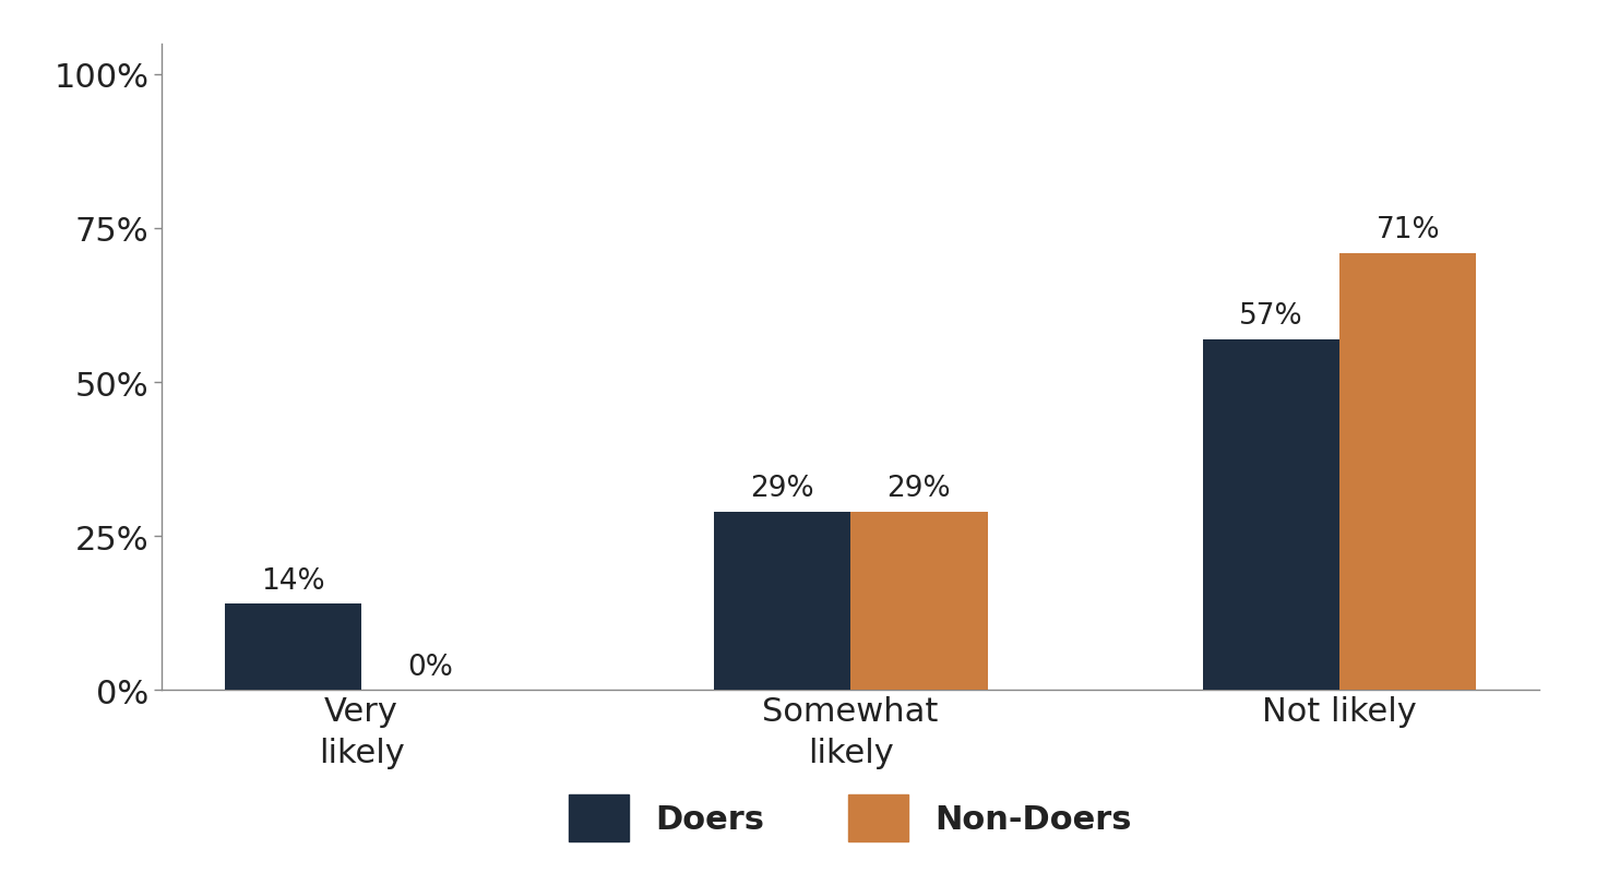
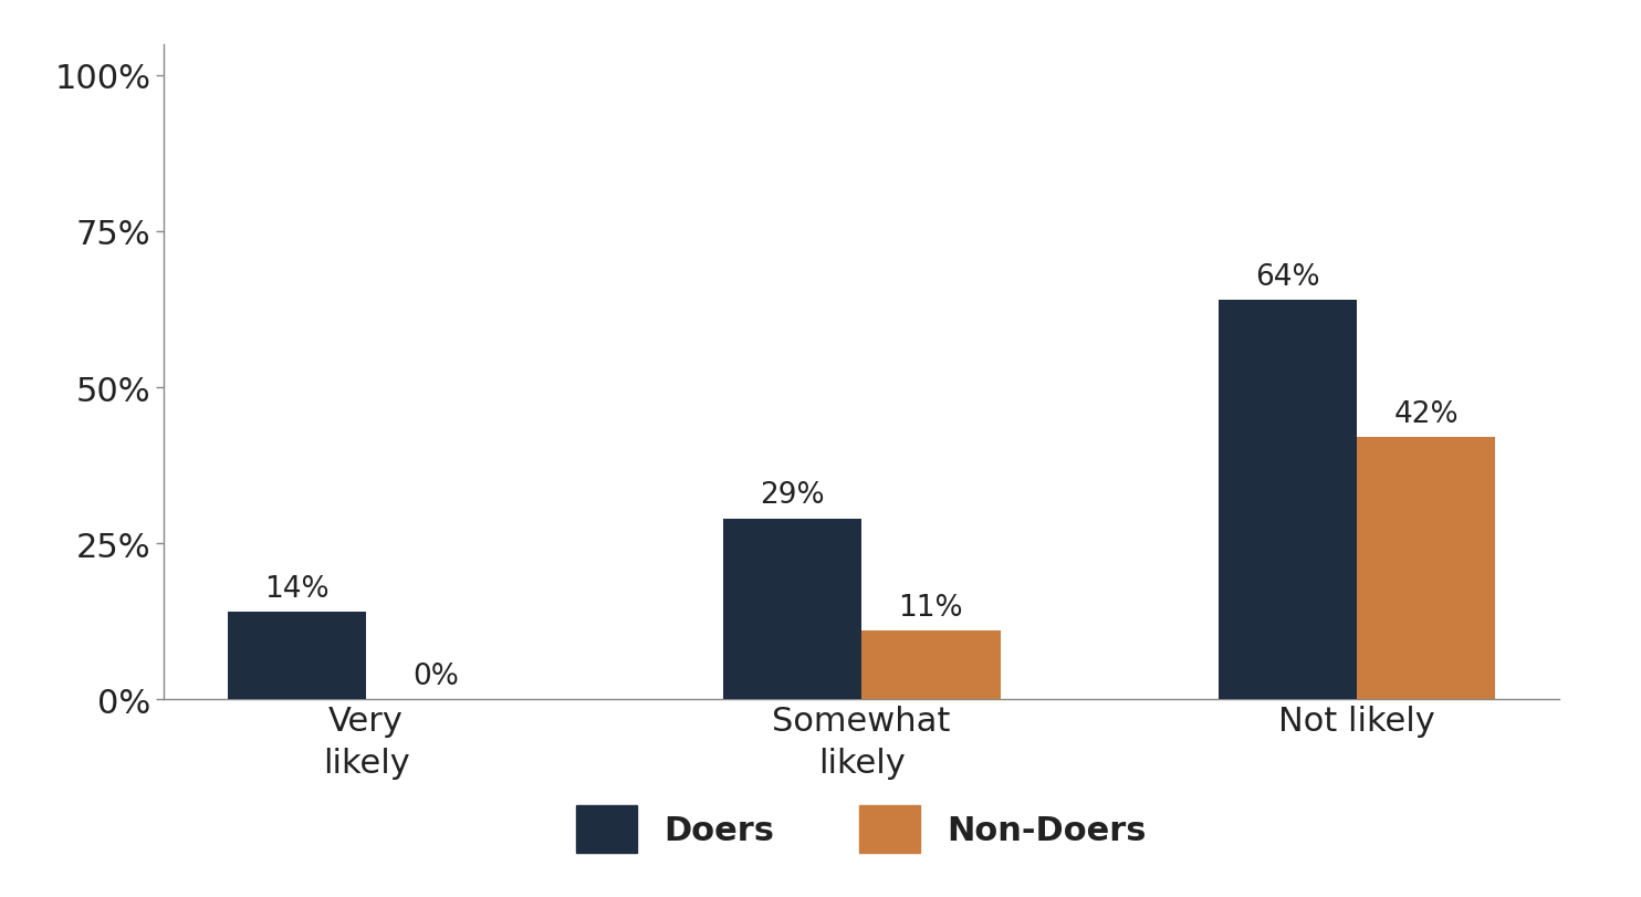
Non-Doers/Somewhat likely: 29% -> 11%
Doers/Not likely: 57% -> 64%
Non-Doers/Not likely: 71% -> 42%
